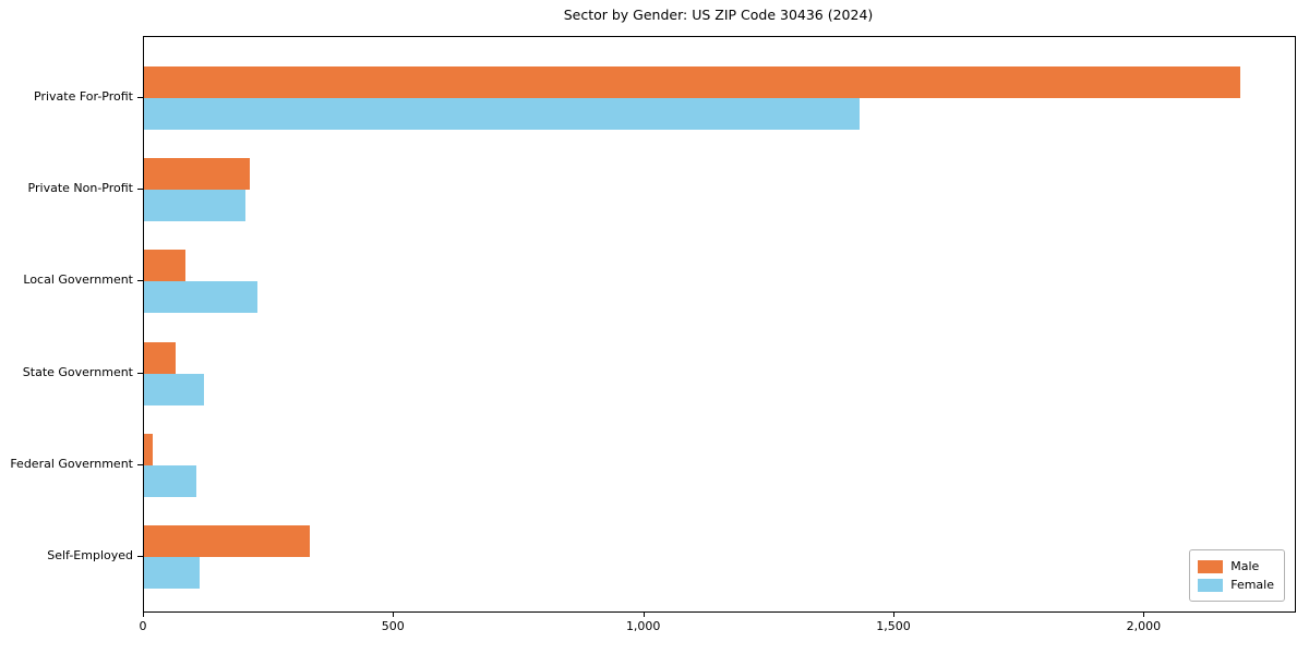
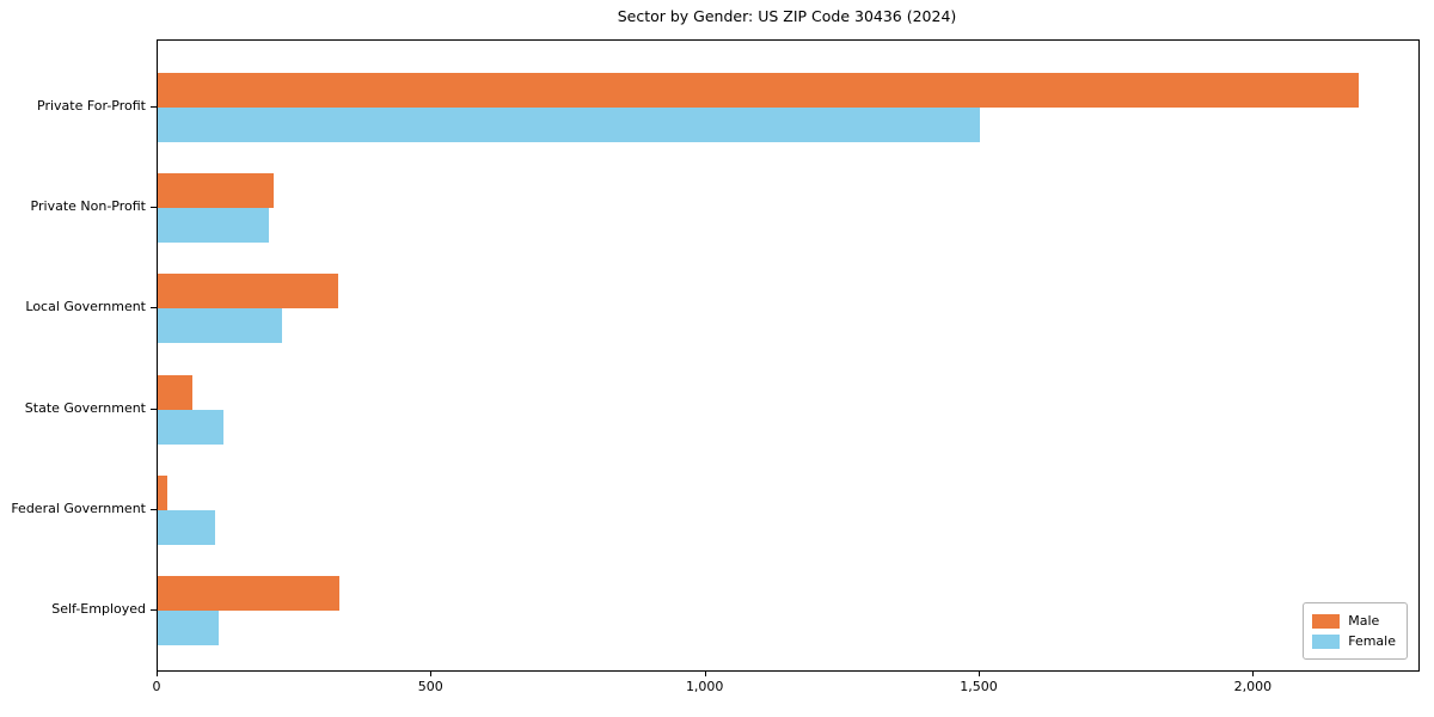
Female/Private For-Profit: 1430 -> 1500
Male/Local Government: 80 -> 330
